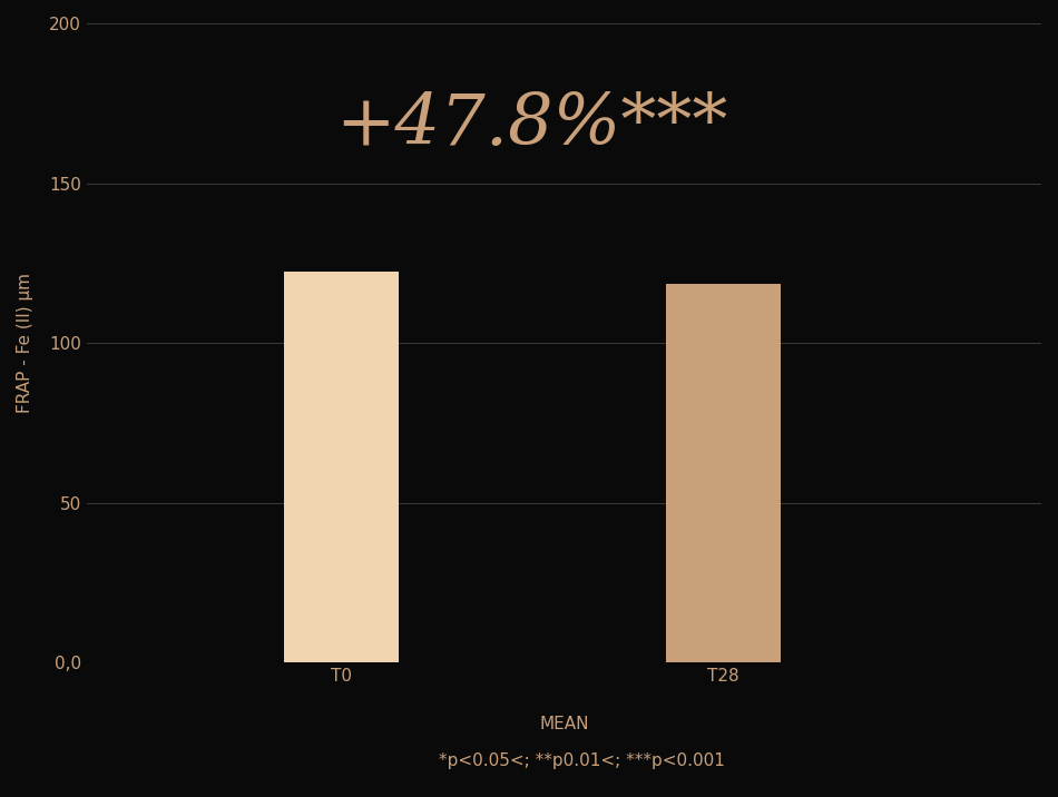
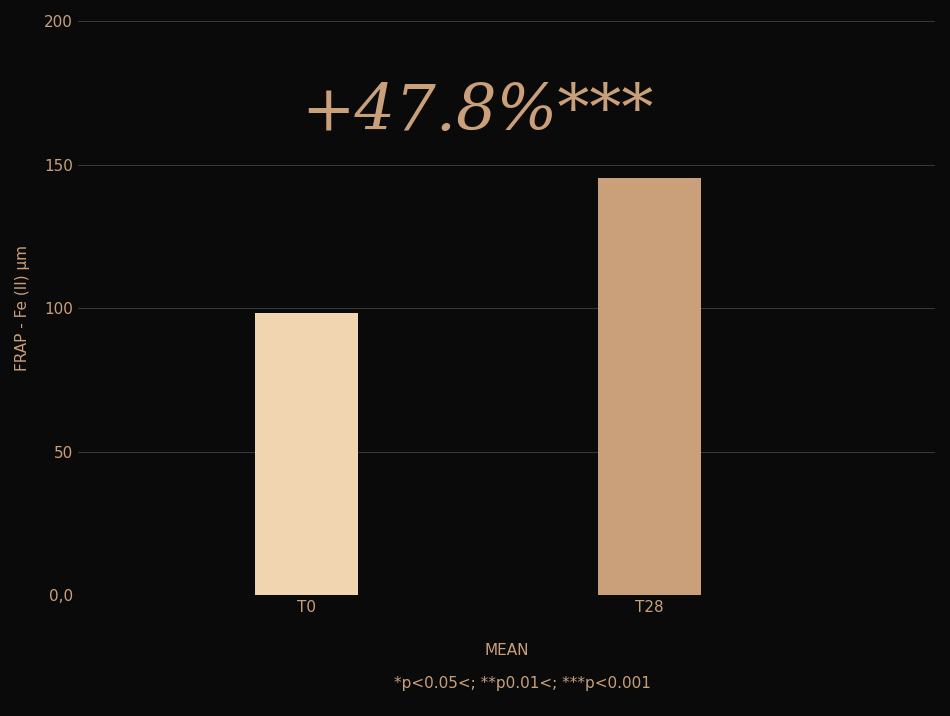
T0: 122,5 -> 98,5
T28: 118,5 -> 145,5
